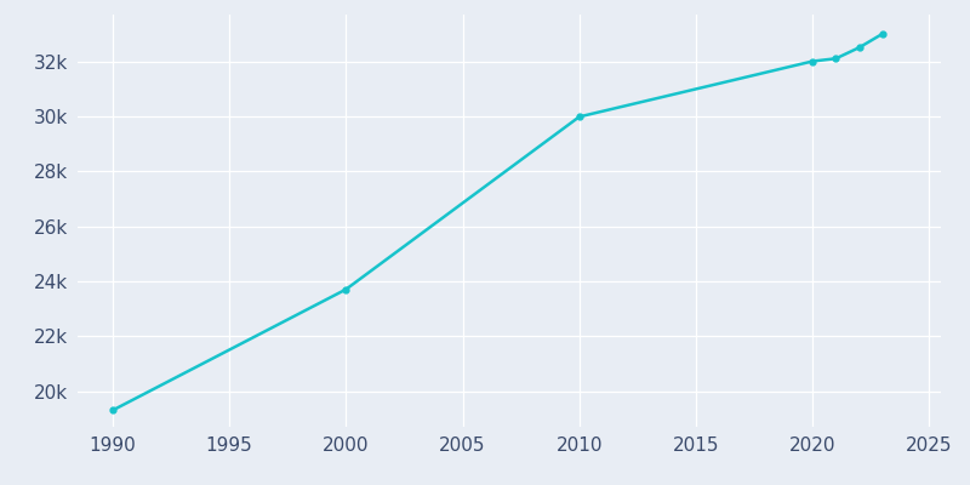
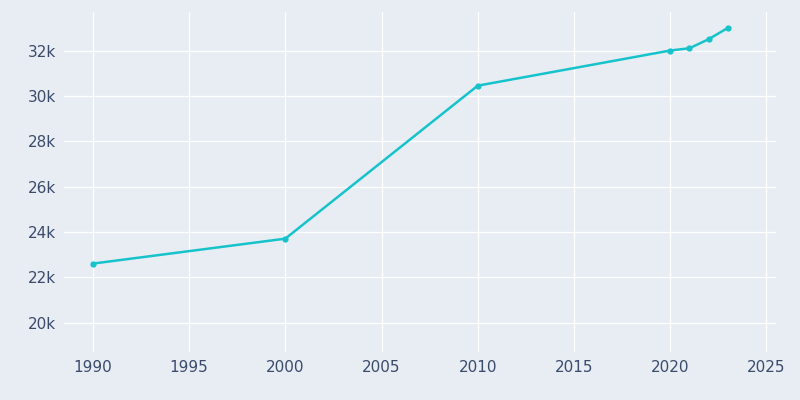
1990: 19.30k -> 22.60k
2010: 29.98k -> 30.45k
